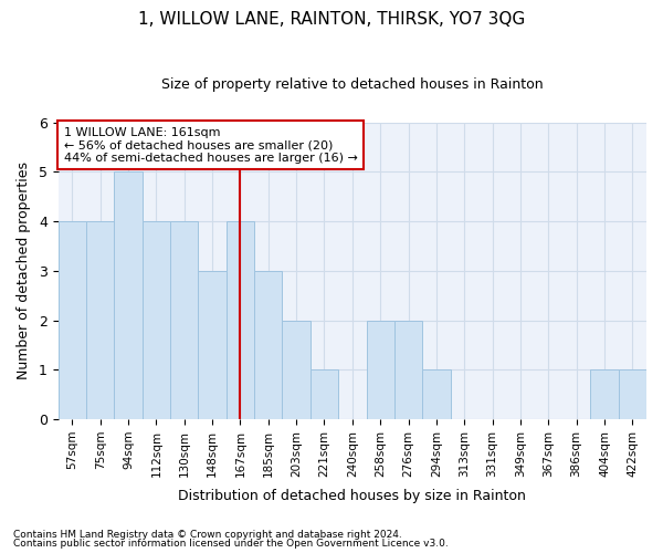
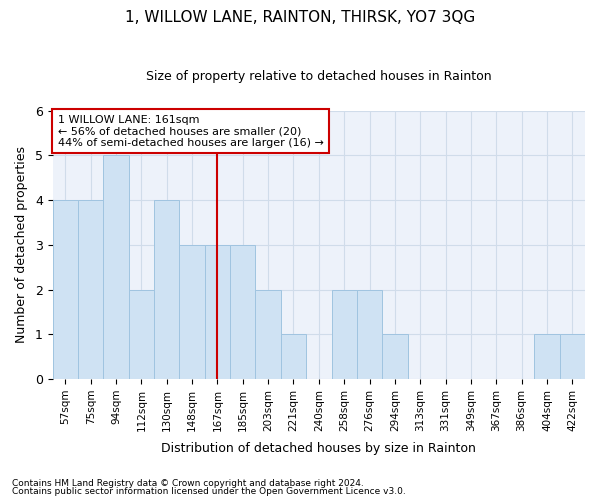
112sqm: 4 -> 2
167sqm: 4 -> 3
